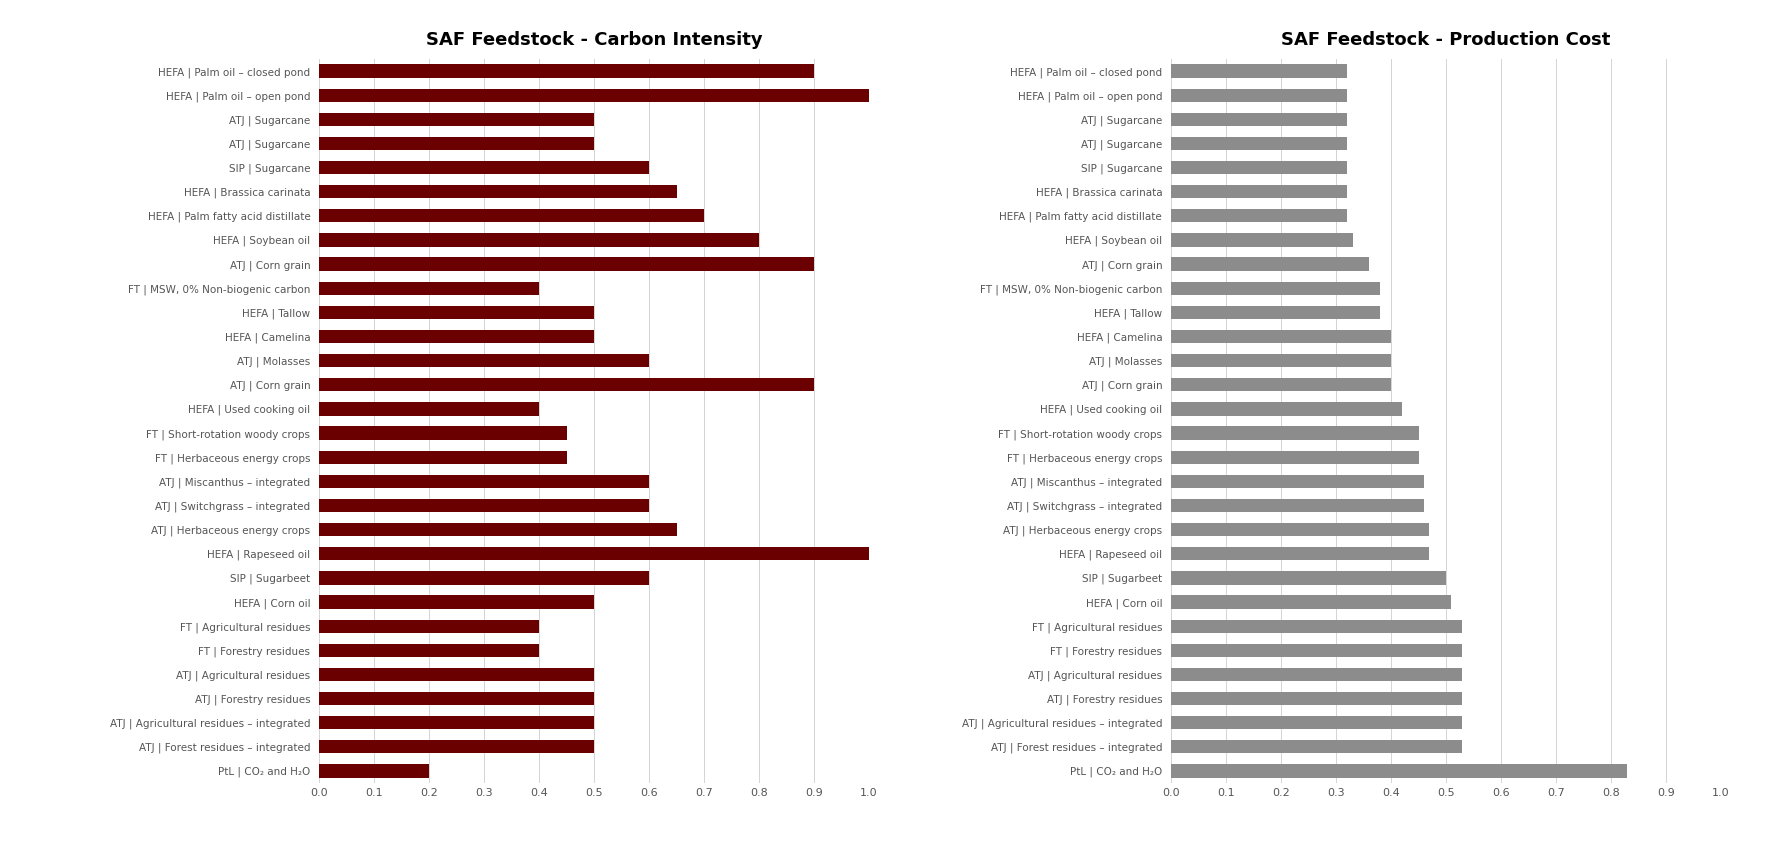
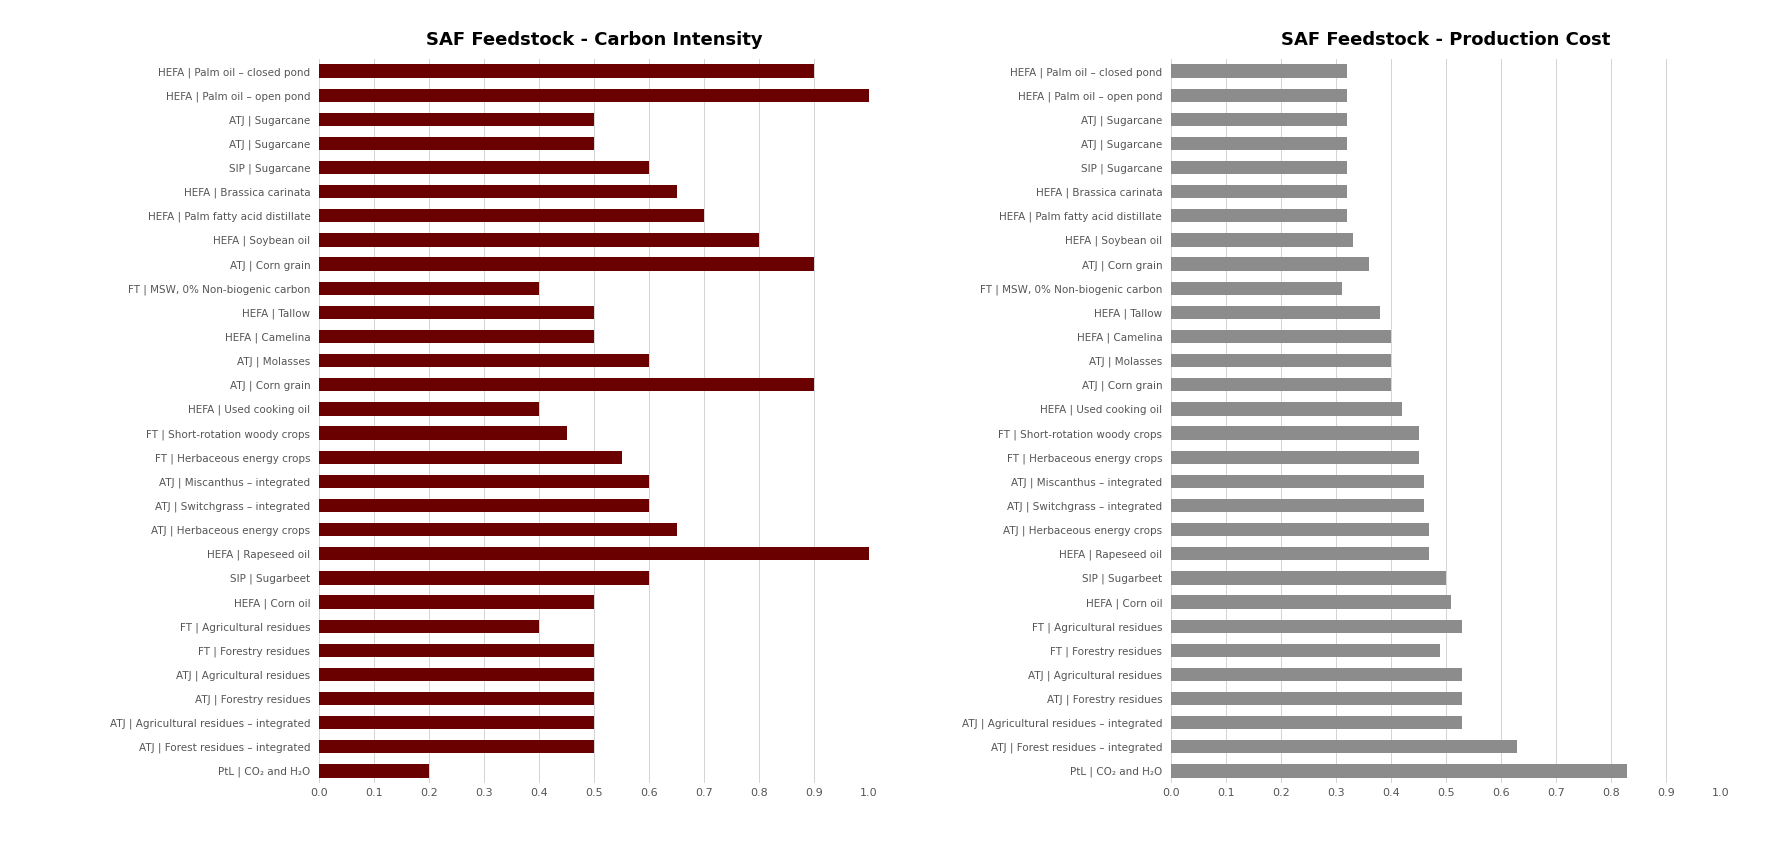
SAF Feedstock - Carbon Intensity/FT | Herbaceous energy crops: 0.45 -> 0.55
SAF Feedstock - Carbon Intensity/FT | Forestry residues: 0.40 -> 0.50
SAF Feedstock - Production Cost/FT | MSW, 0% Non-biogenic carbon: 0.38 -> 0.31
SAF Feedstock - Production Cost/FT | Forestry residues: 0.53 -> 0.49
SAF Feedstock - Production Cost/ATJ | Forest residues – integrated: 0.53 -> 0.63
